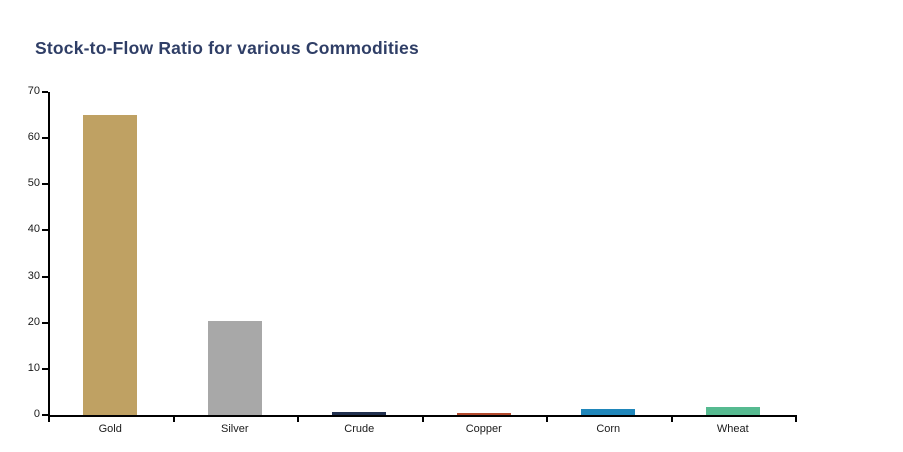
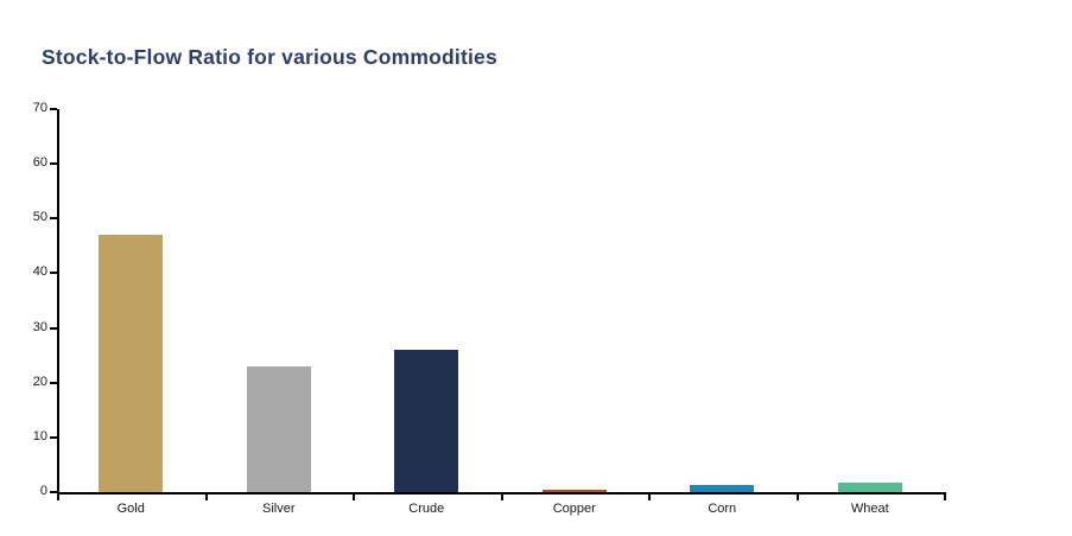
Gold: 65 -> 47
Silver: 20 -> 23
Crude: 1 -> 26
